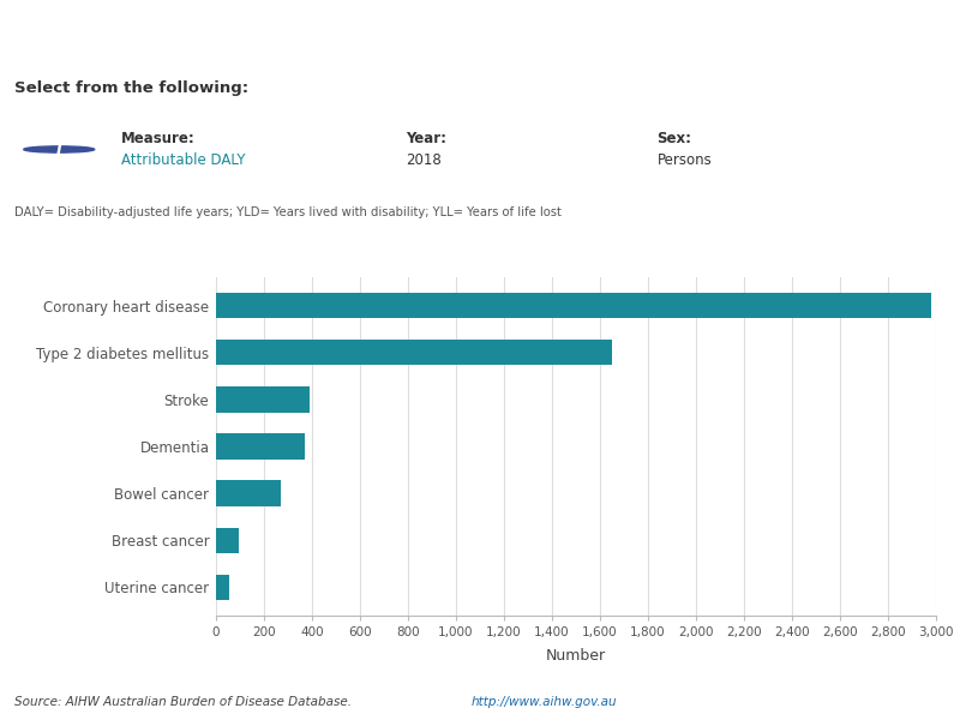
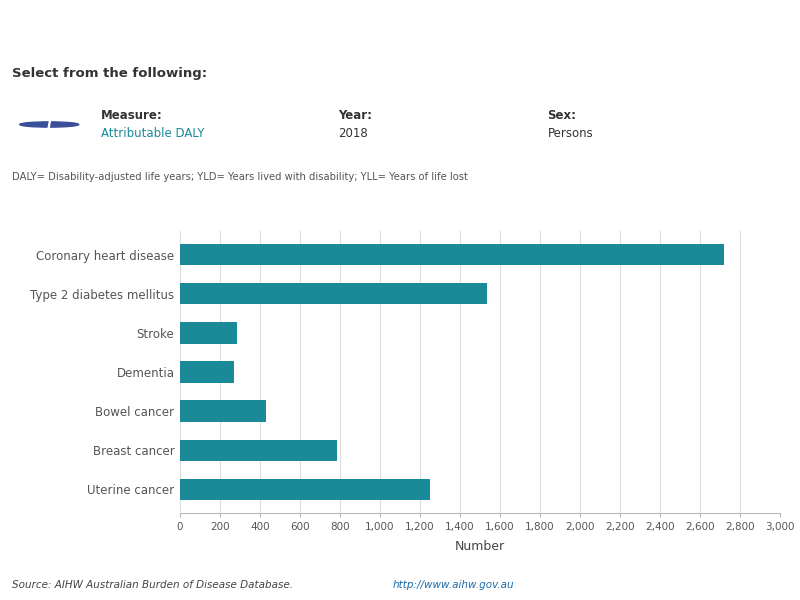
Coronary heart disease: 2,980 -> 2,720
Type 2 diabetes mellitus: 1,650 -> 1,535
Stroke: 390 -> 285
Dementia: 370 -> 270
Bowel cancer: 270 -> 430
Breast cancer: 95 -> 785
Uterine cancer: 55 -> 1,250
